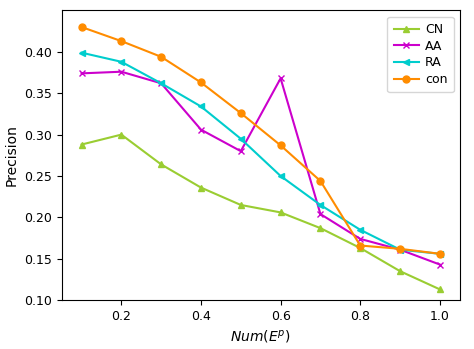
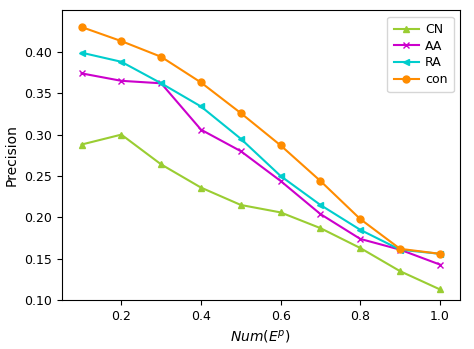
AA/0.2: 0.376 -> 0.365
AA/0.6: 0.368 -> 0.244
con/0.8: 0.166 -> 0.198
